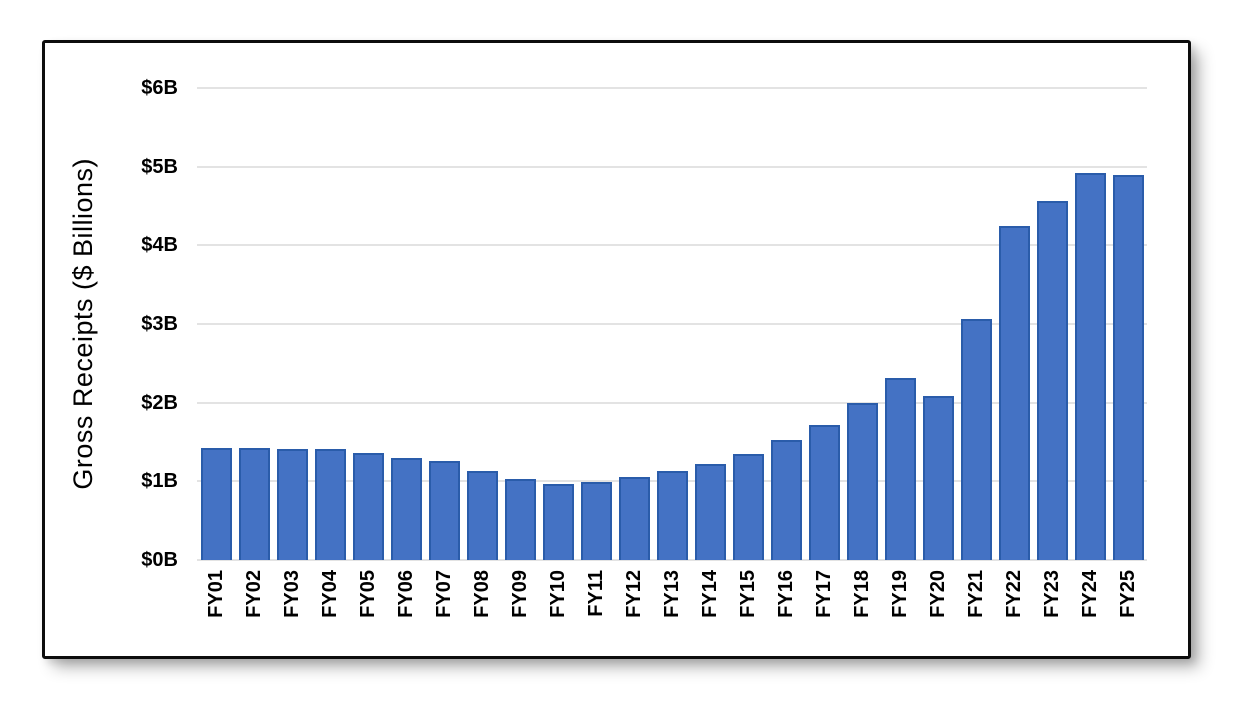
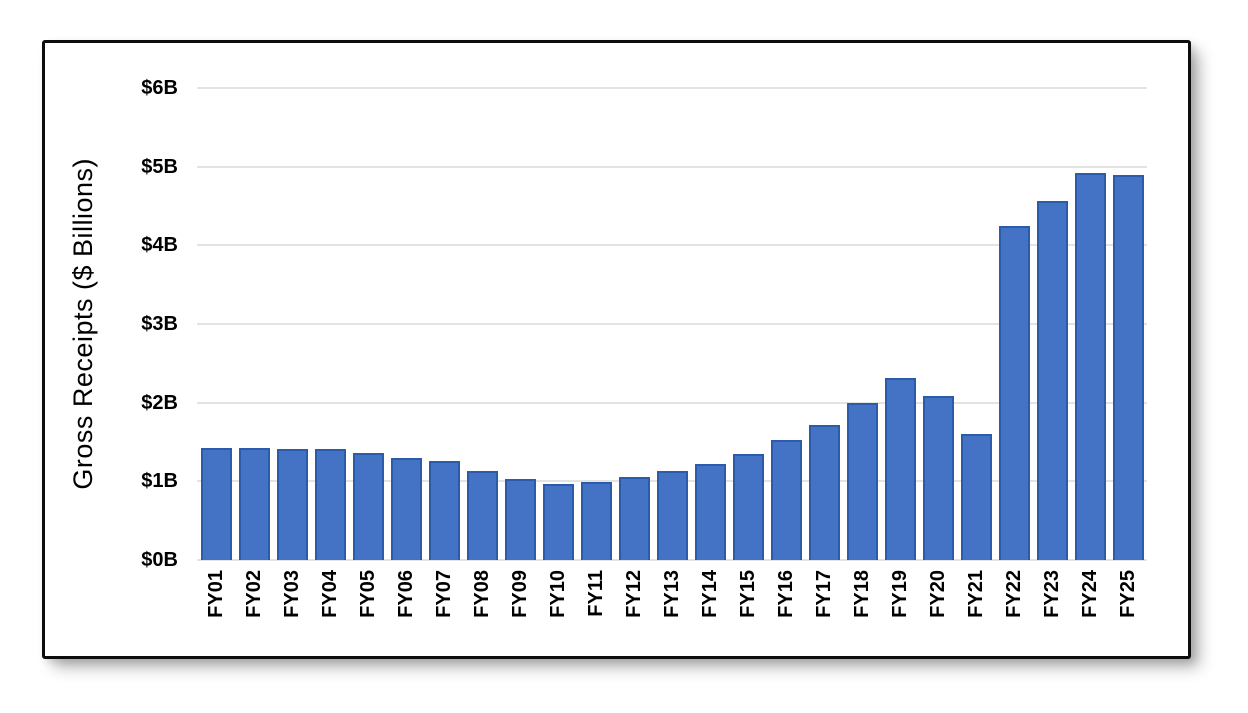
FY21: $3.1B -> $1.6B
